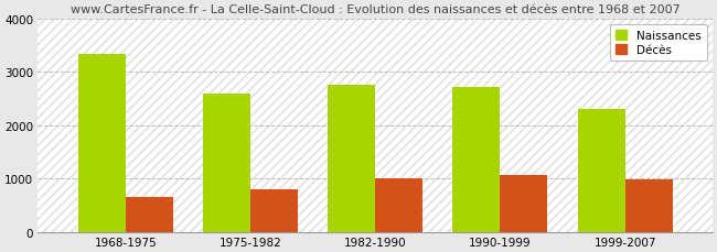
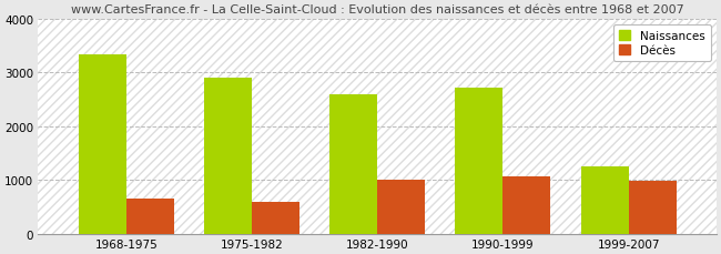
Naissances/1975-1982: 2600 -> 2900
Décès/1975-1982: 790 -> 600
Naissances/1982-1990: 2750 -> 2600
Naissances/1999-2007: 2300 -> 1250
